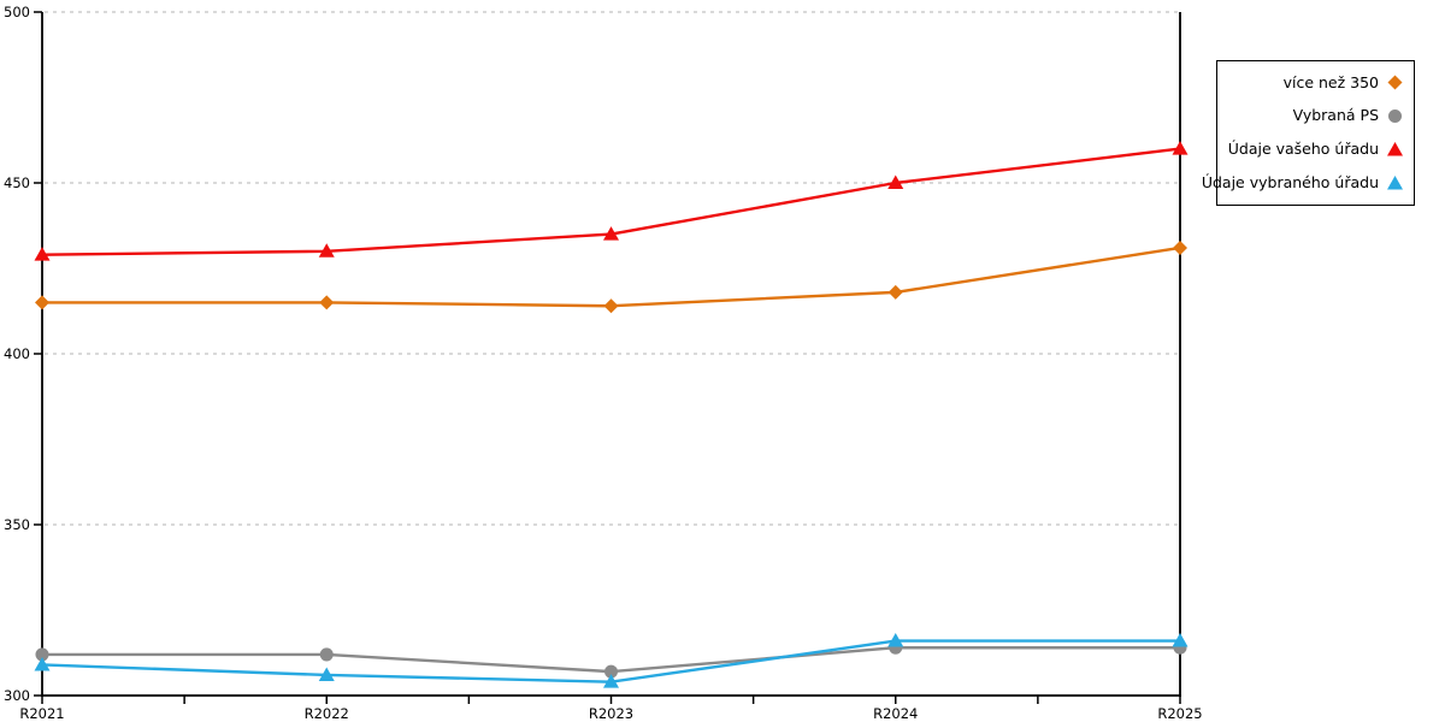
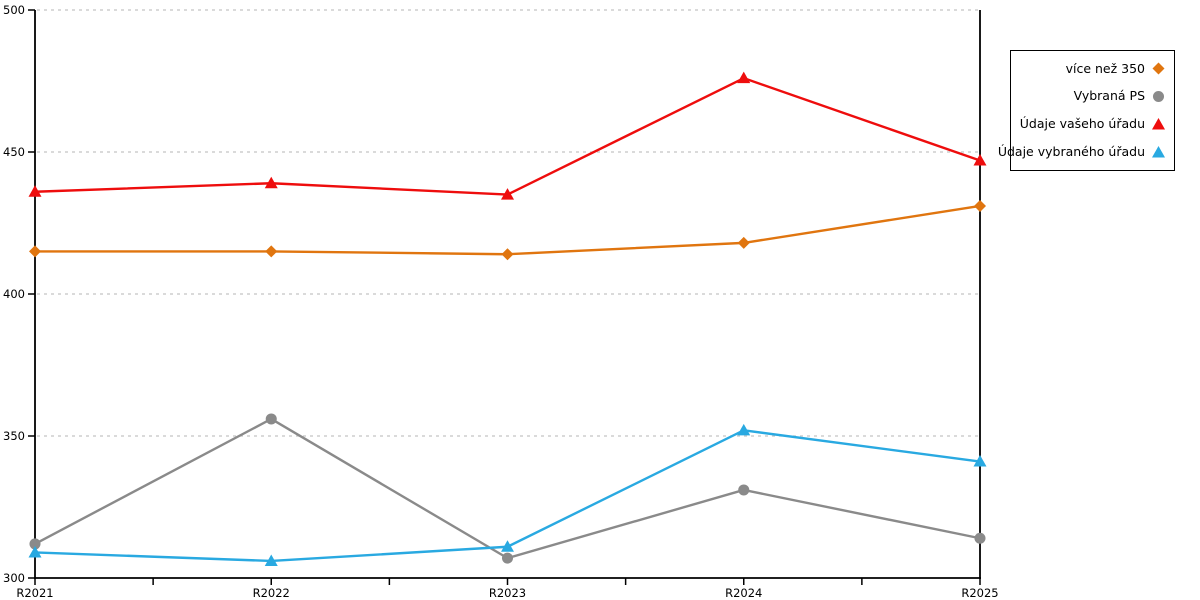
Údaje vašeho úřadu/R2021: 429 -> 436
Vybraná PS/R2022: 312 -> 356
Údaje vašeho úřadu/R2022: 430 -> 439
Údaje vybraného úřadu/R2023: 304 -> 311
Vybraná PS/R2024: 314 -> 331
Údaje vašeho úřadu/R2024: 450 -> 476
Údaje vybraného úřadu/R2024: 316 -> 352
Údaje vašeho úřadu/R2025: 460 -> 447
Údaje vybraného úřadu/R2025: 316 -> 341
